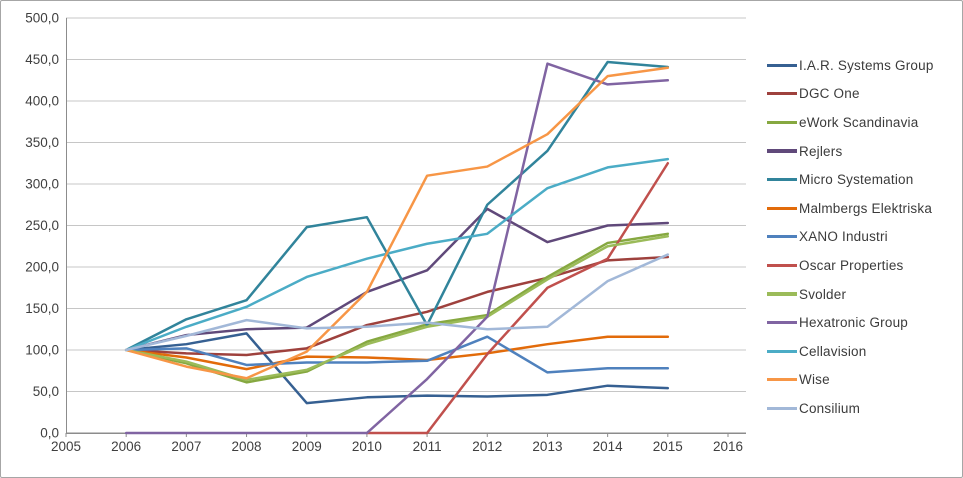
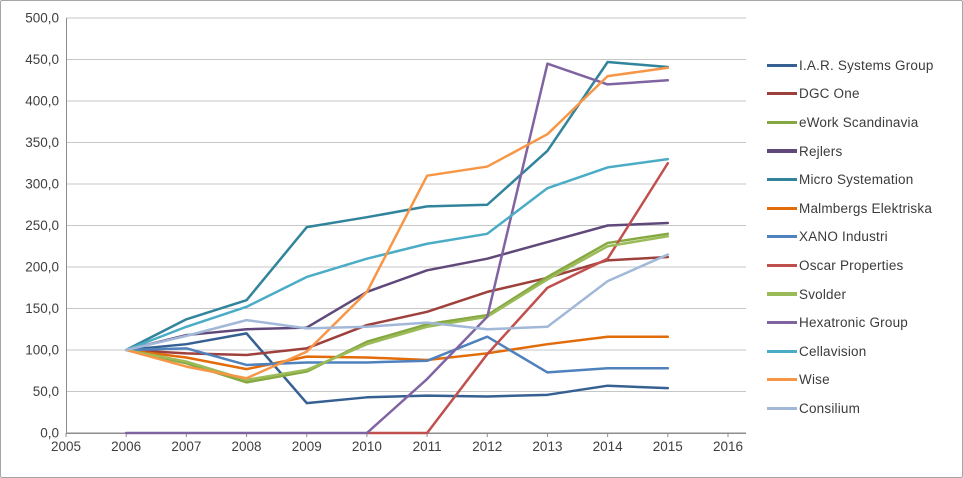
Micro Systemation/2011: 130 -> 270
Rejlers/2012: 270 -> 210
